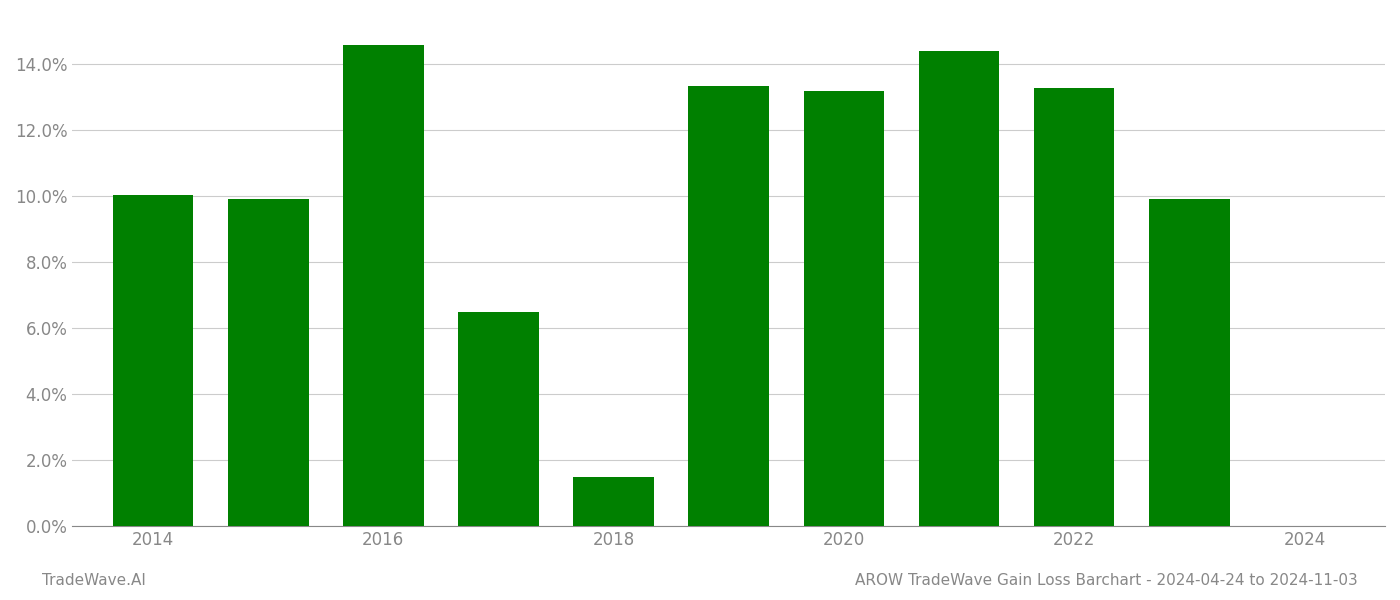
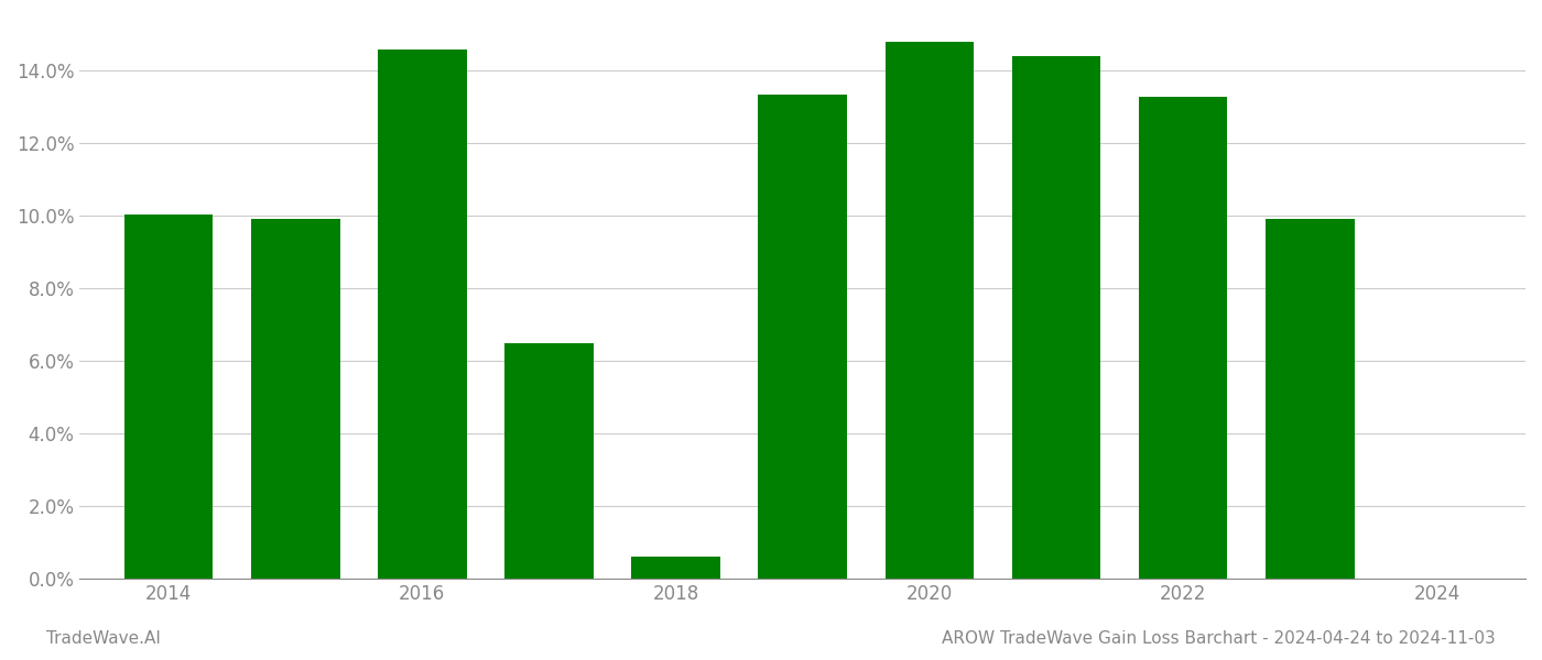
2018: 1.50% -> 0.62%
2020: 13.20% -> 14.81%
